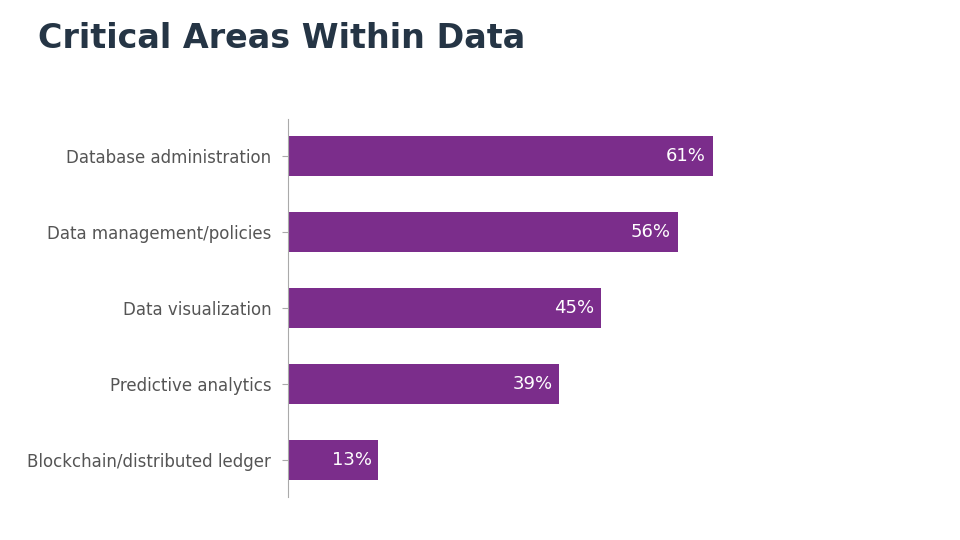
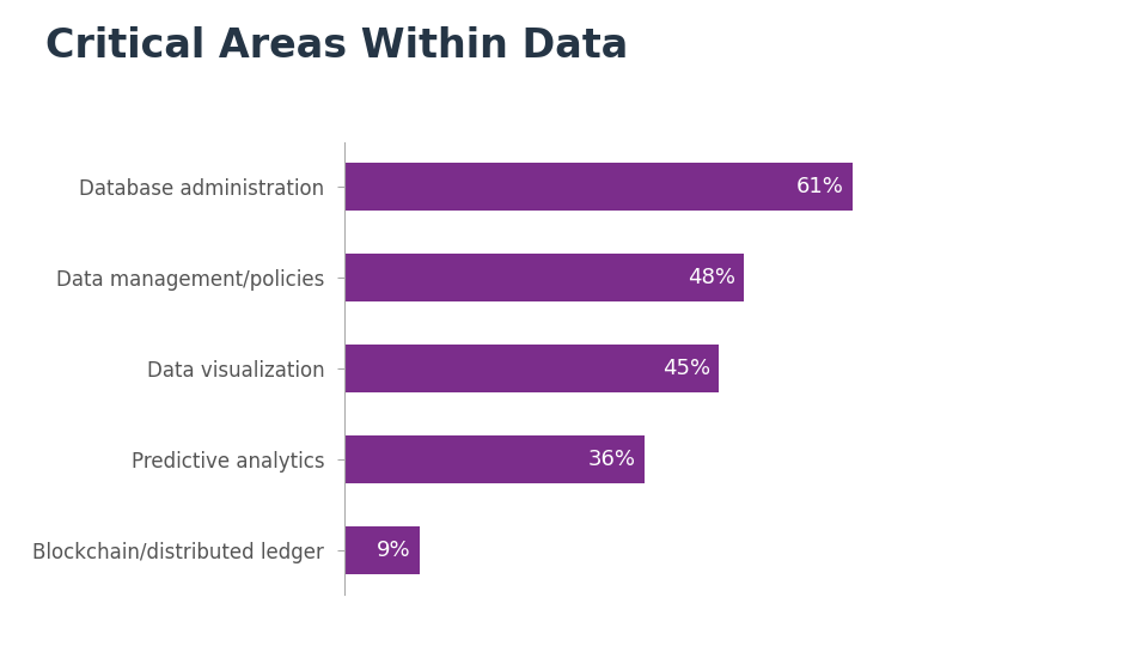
Data management/policies: 56% -> 48%
Predictive analytics: 39% -> 36%
Blockchain/distributed ledger: 13% -> 9%
